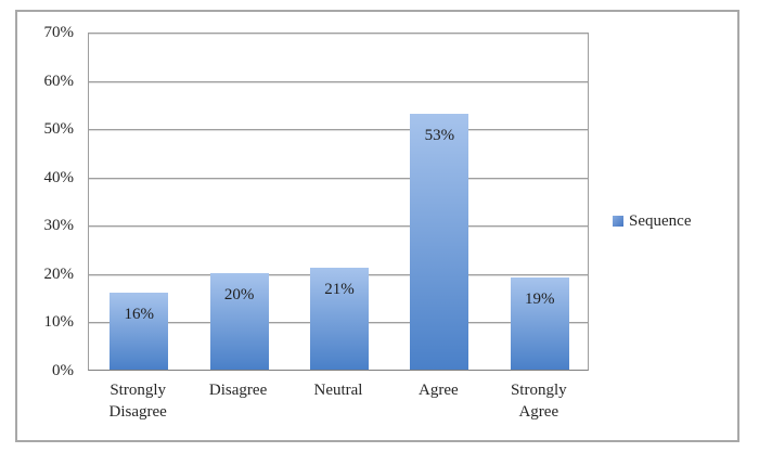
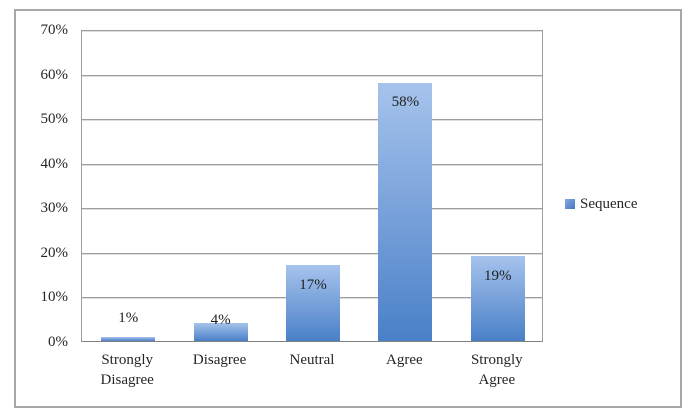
Strongly Disagree: 16% -> 1%
Disagree: 20% -> 4%
Neutral: 21% -> 17%
Agree: 53% -> 58%
